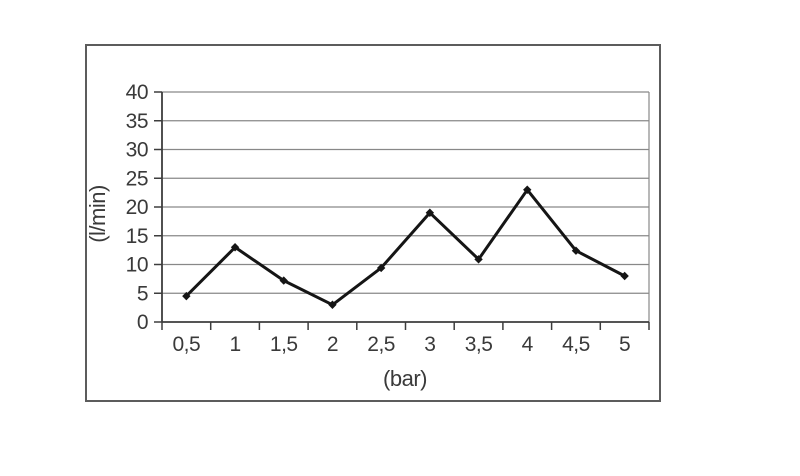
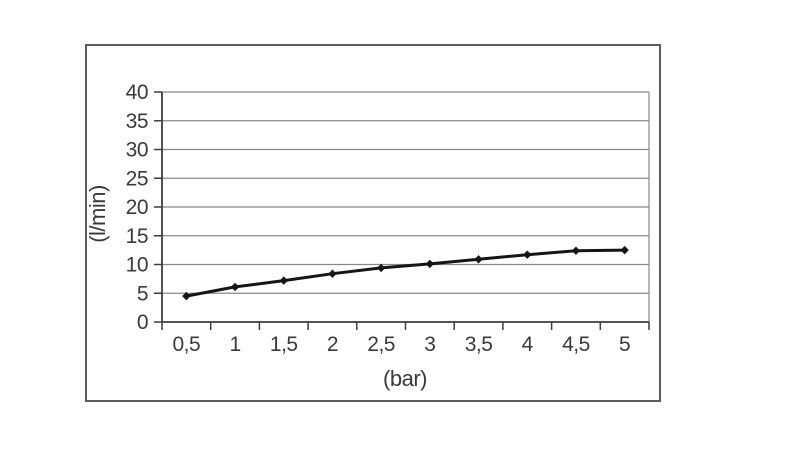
1: 13 -> 6
2: 3 -> 8
3: 19 -> 10
4: 23 -> 12
5: 8 -> 12
